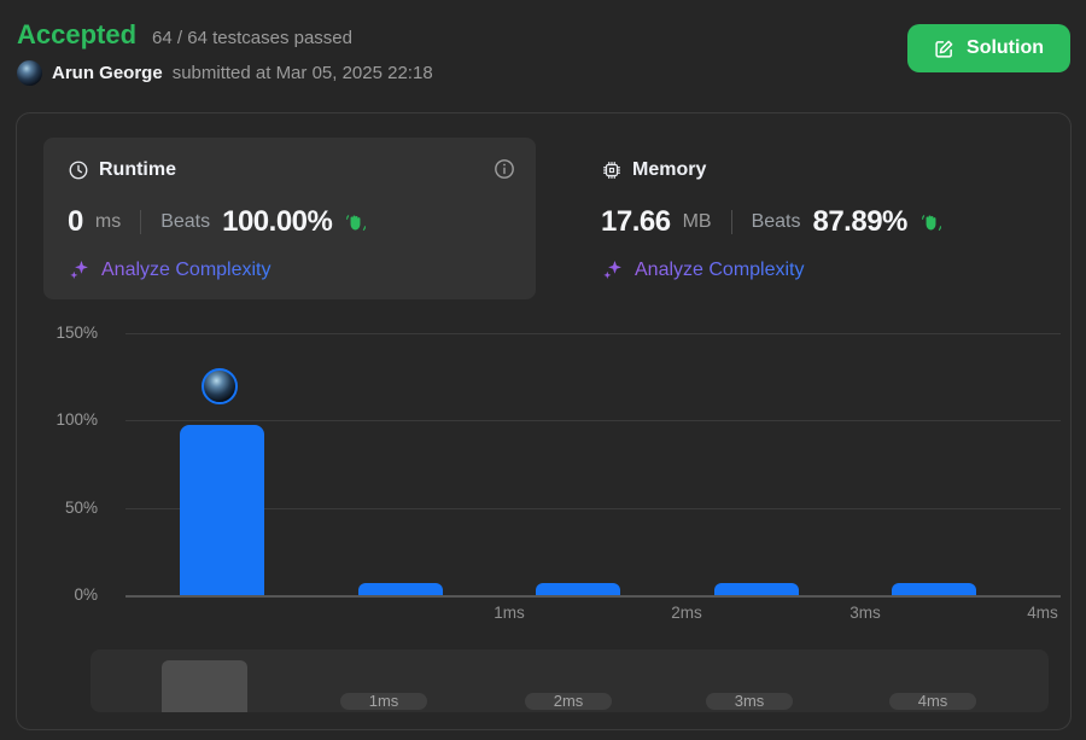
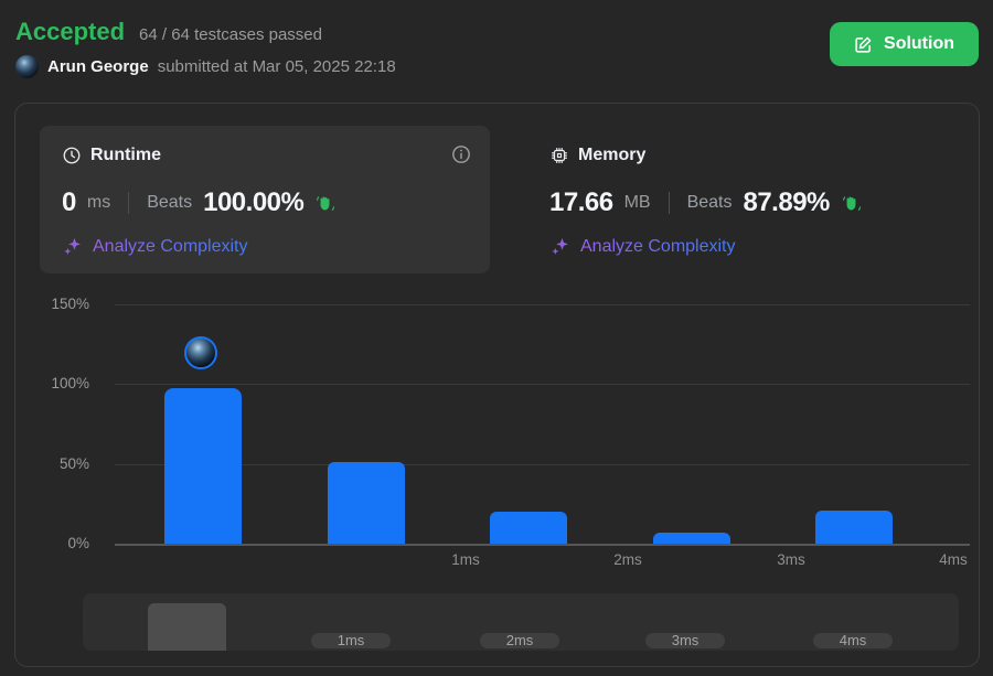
1ms: 7% -> 51%
2ms: 7% -> 20%
4ms: 7% -> 21%
